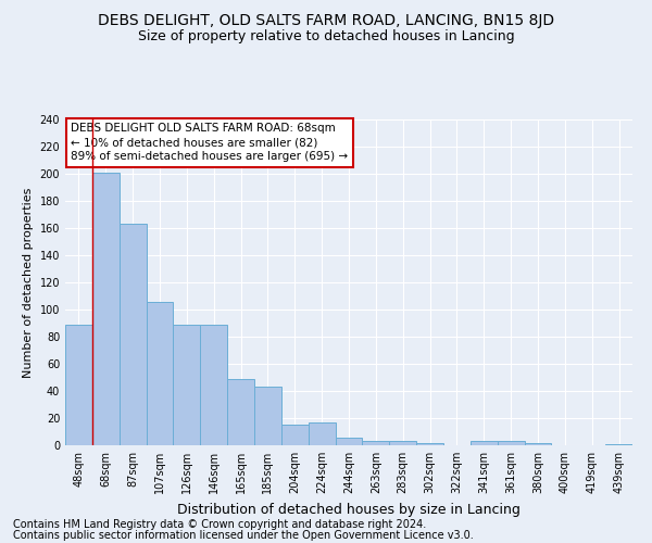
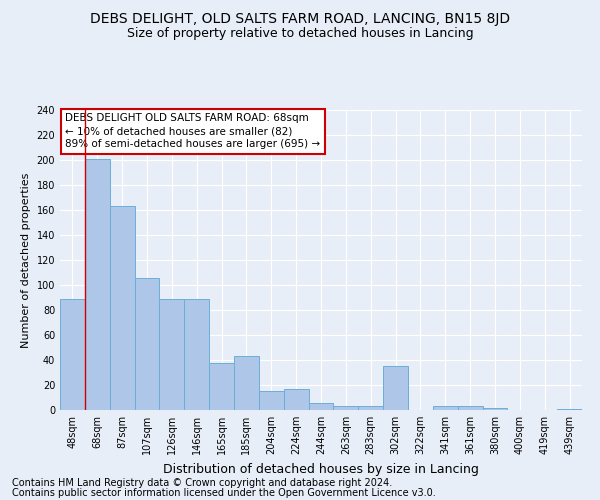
165sqm: 49 -> 38
302sqm: 2 -> 35
